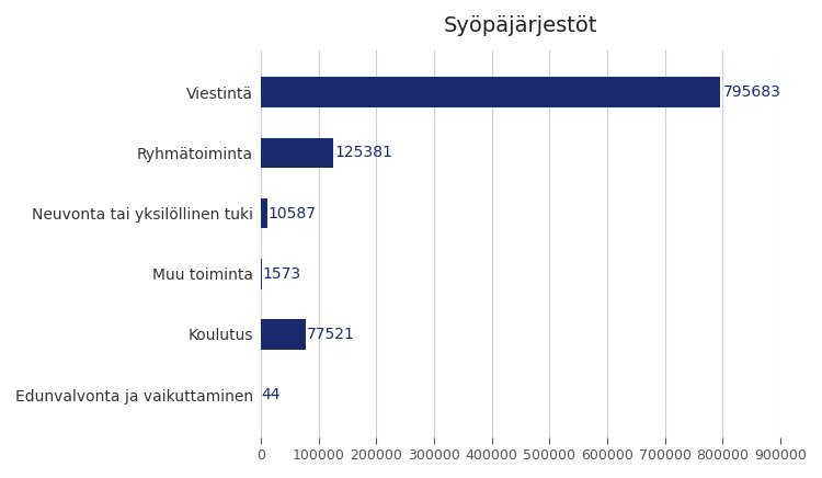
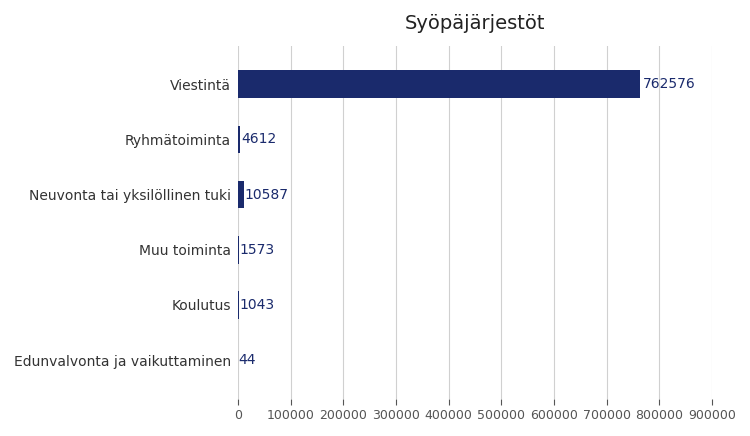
Viestintä: 795683 -> 762576
Ryhmätoiminta: 125381 -> 4612
Koulutus: 77521 -> 1043
